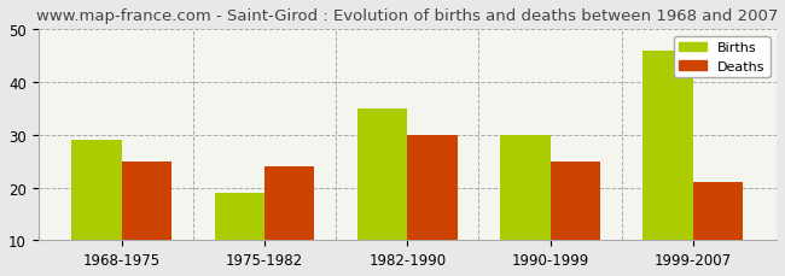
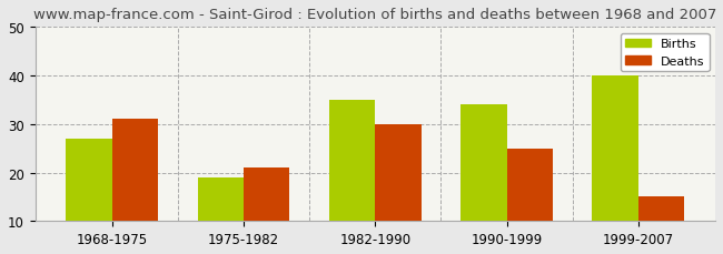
Births/1968-1975: 29 -> 27
Deaths/1968-1975: 25 -> 31
Deaths/1975-1982: 24 -> 21
Births/1990-1999: 30 -> 34
Births/1999-2007: 46 -> 40
Deaths/1999-2007: 21 -> 15
